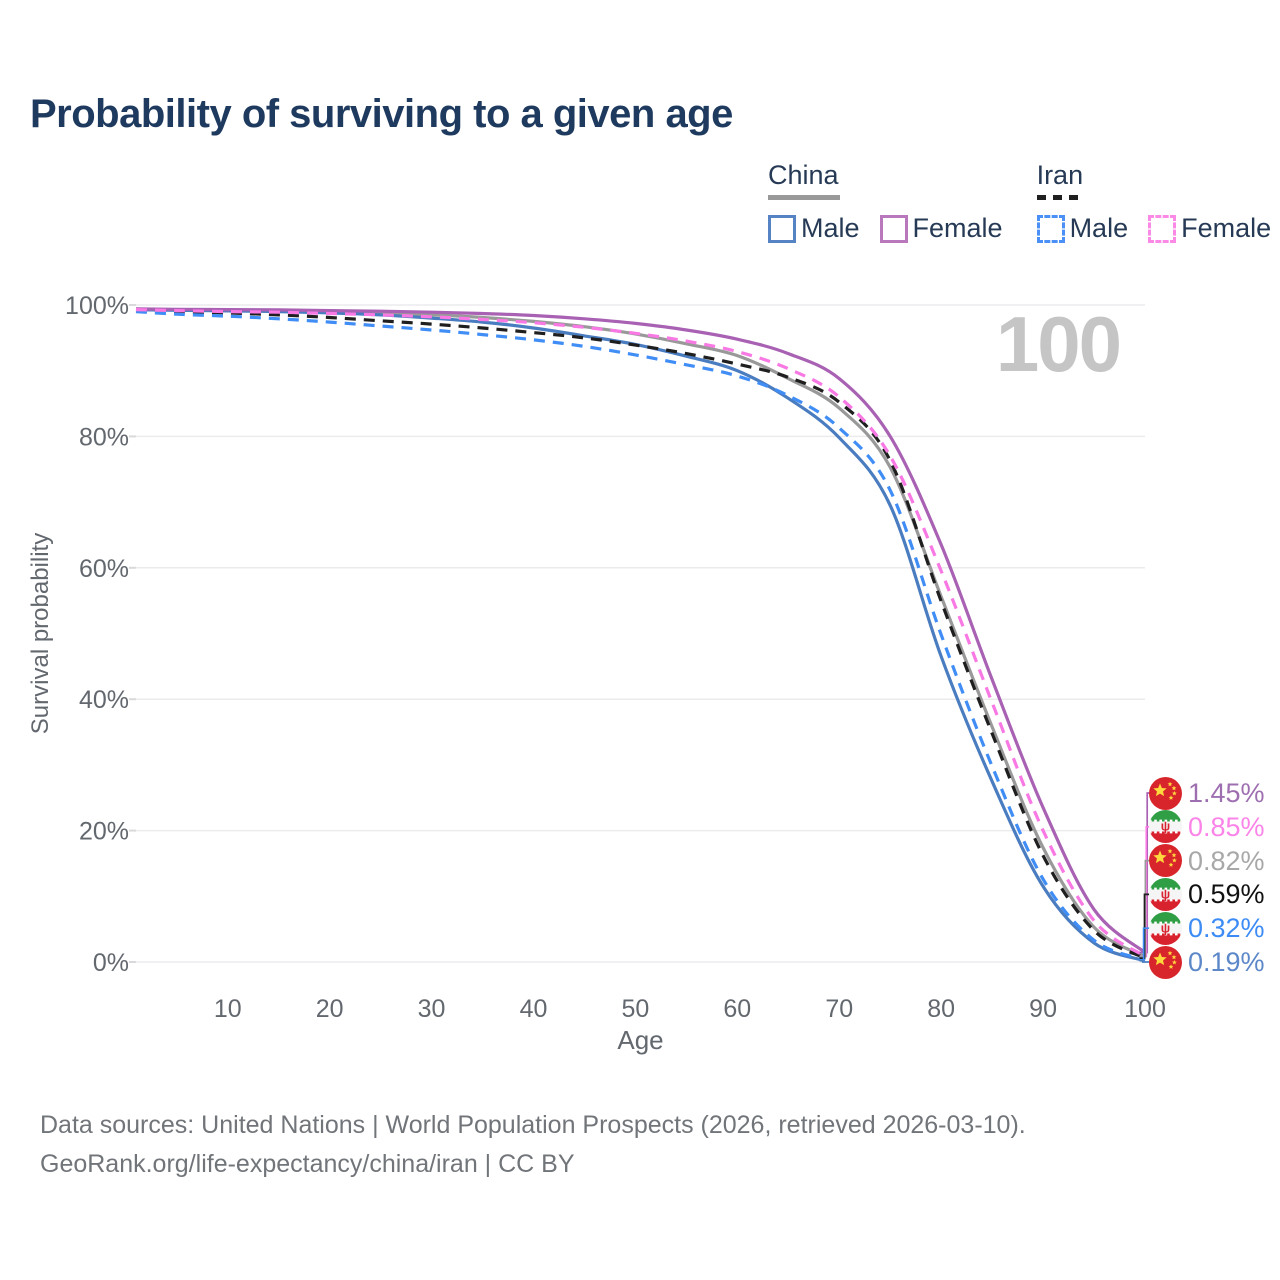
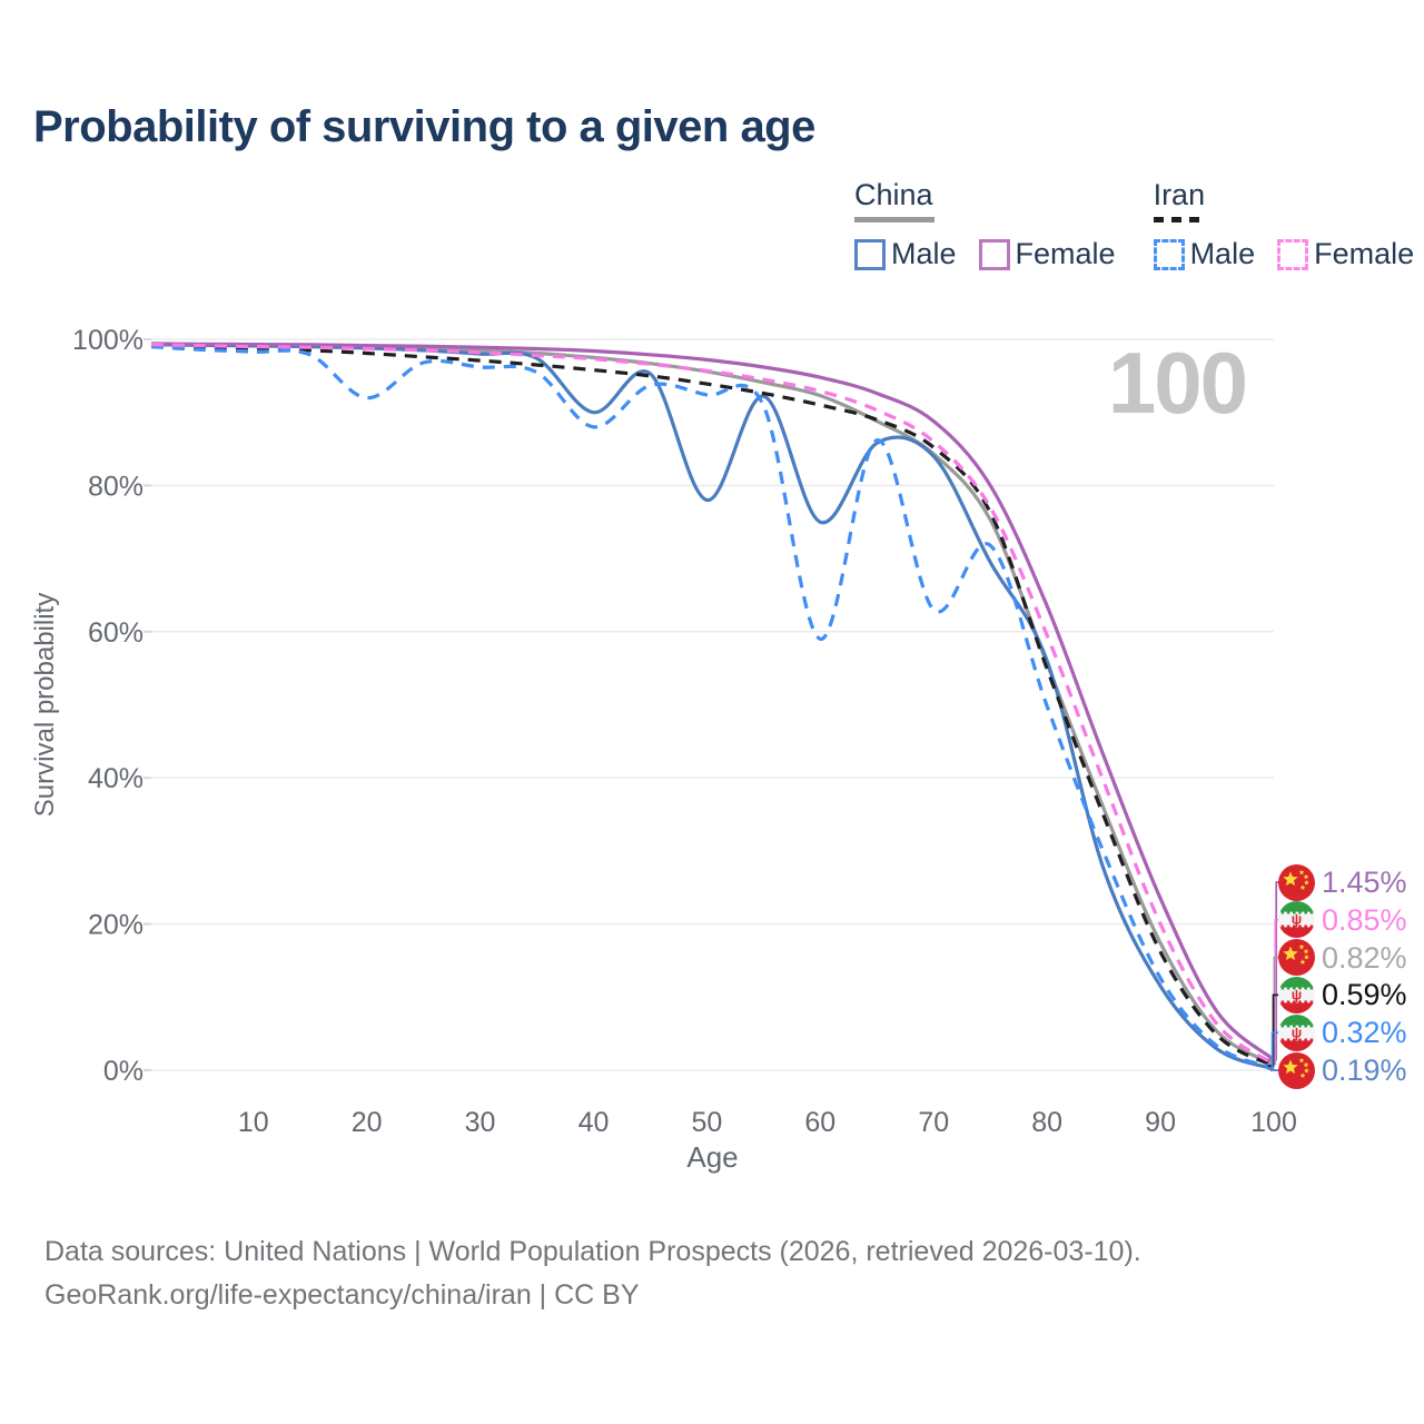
Iran Male/20: 97% -> 92%
China Male/40: 96% -> 90%
Iran Male/40: 95% -> 88%
China Male/50: 94% -> 78%
China Male/60: 90% -> 75%
Iran Male/60: 89% -> 59%
China Male/70: 80% -> 84%
Iran Male/70: 81% -> 63%
China Male/80: 46% -> 56%
